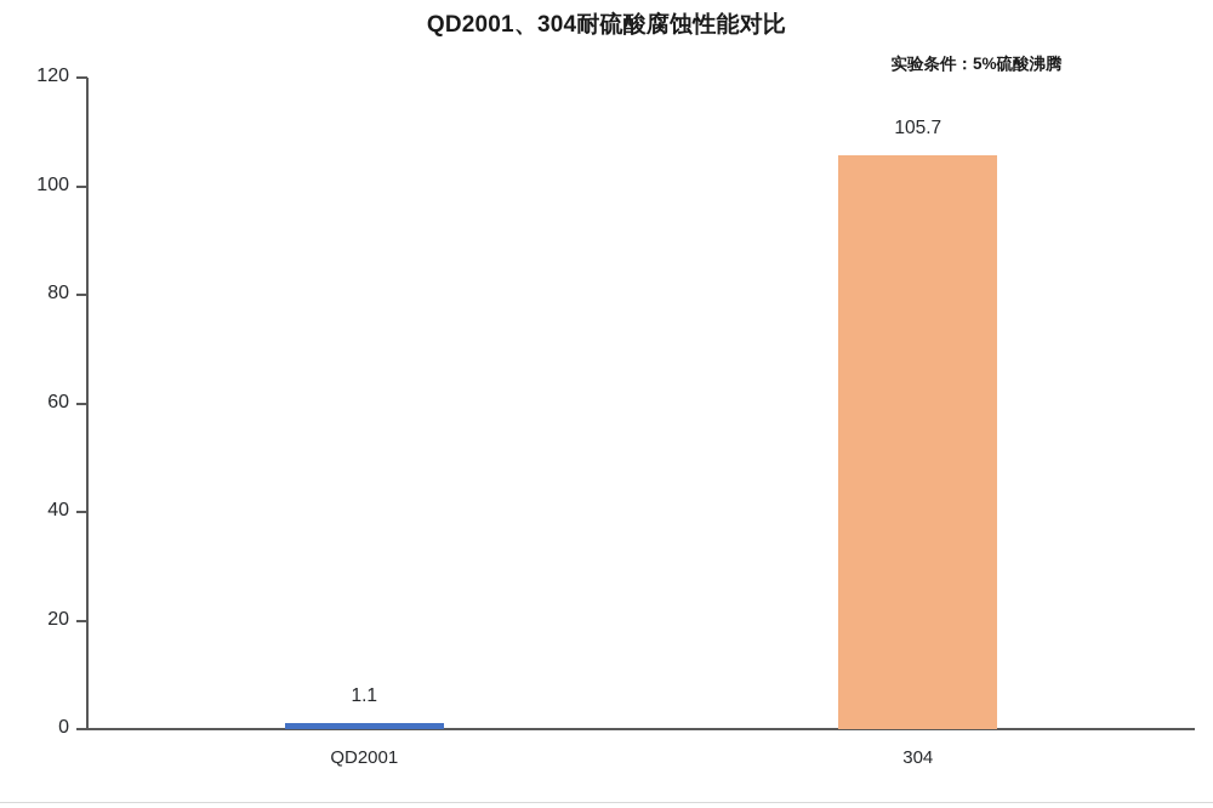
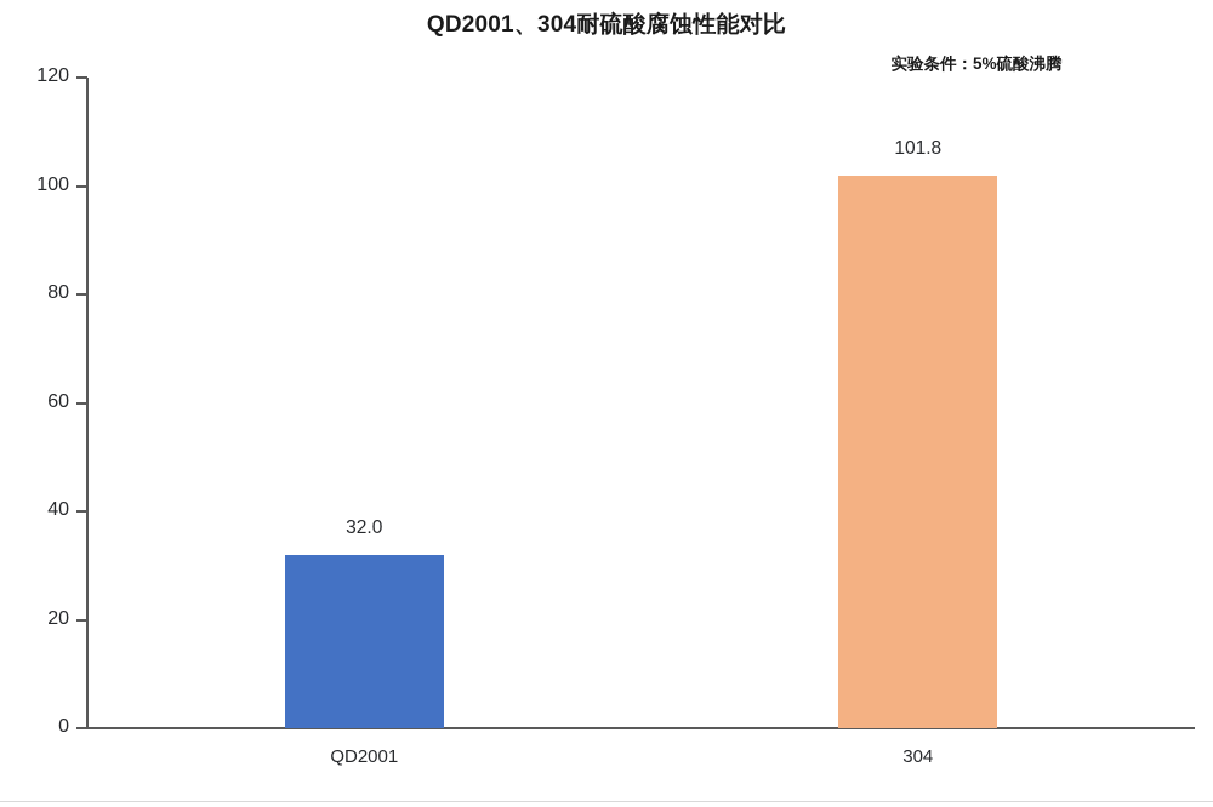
QD2001: 1.1 -> 32.0
304: 105.7 -> 101.8
